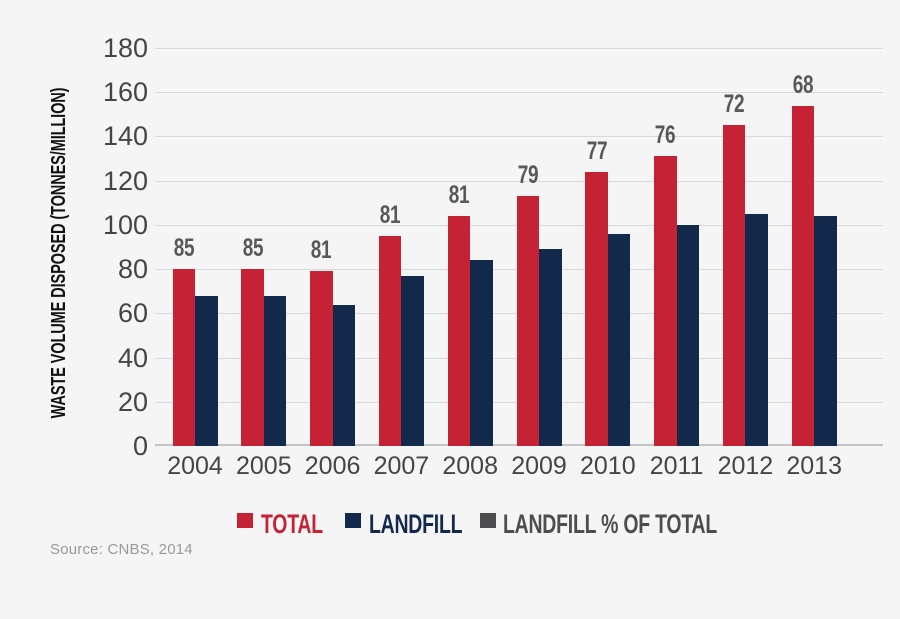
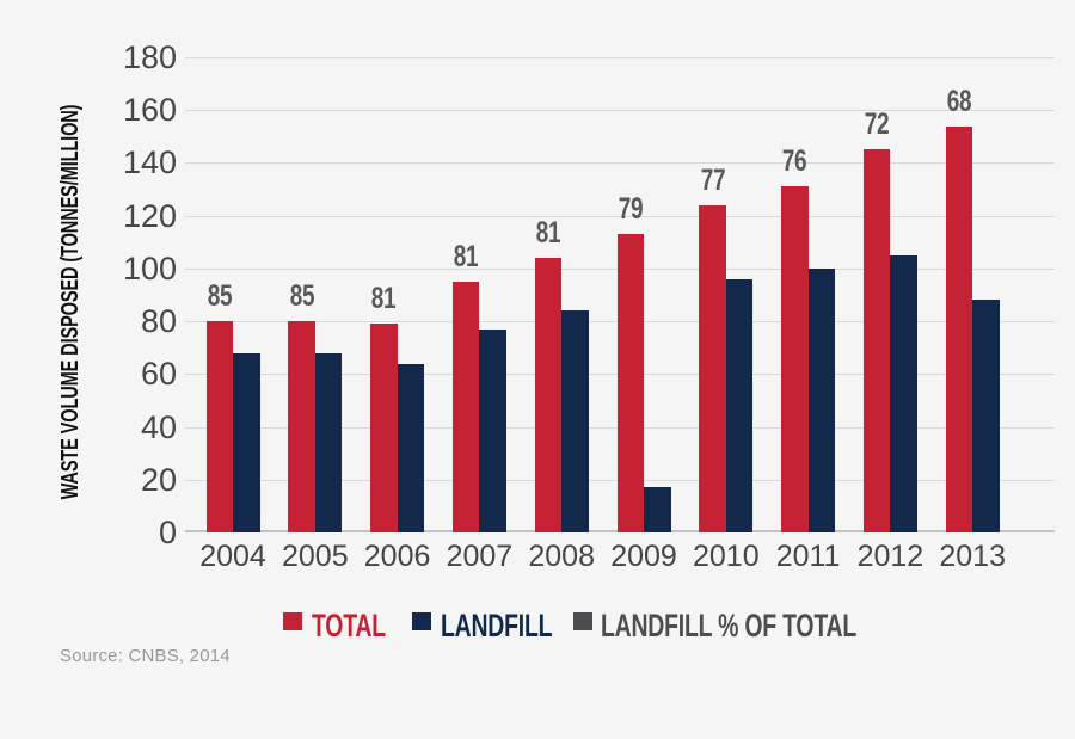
LANDFILL/2009: 89 -> 17
LANDFILL/2013: 104 -> 88
